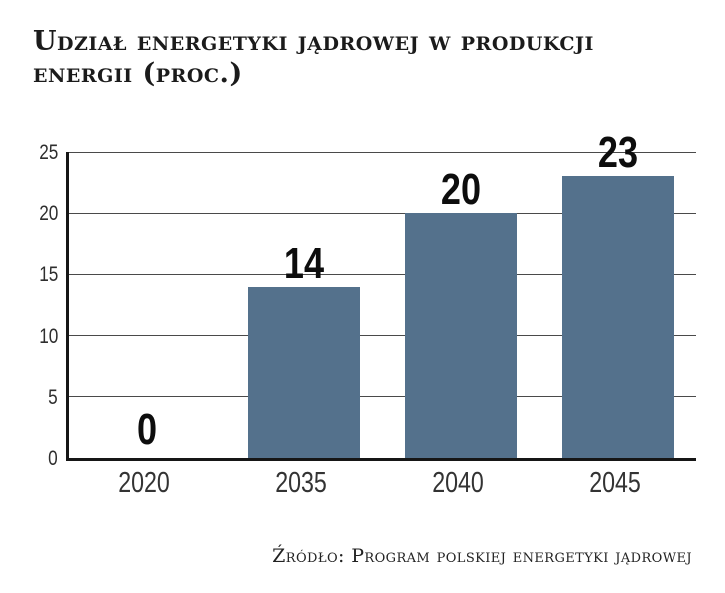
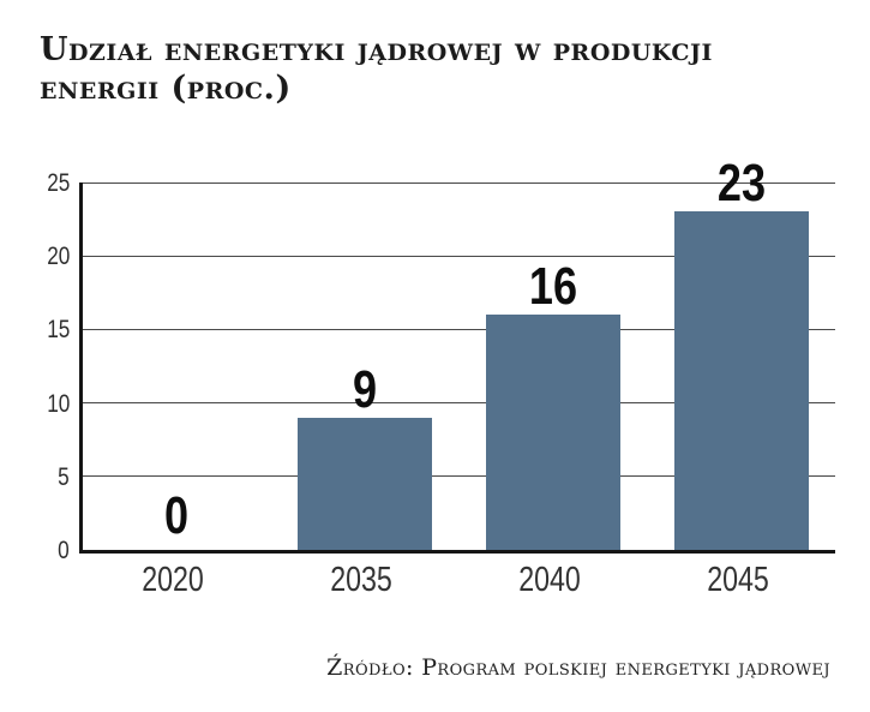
2035: 14 -> 9
2040: 20 -> 16
